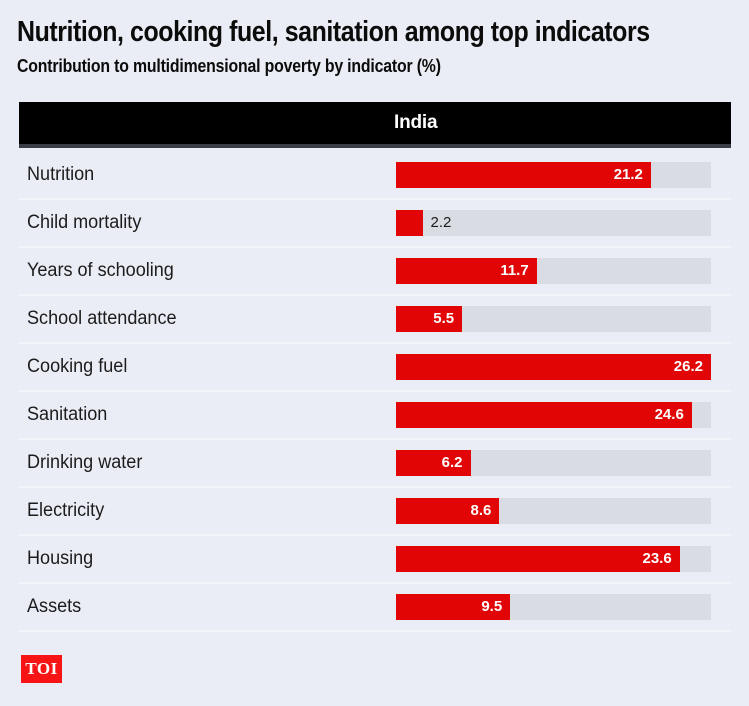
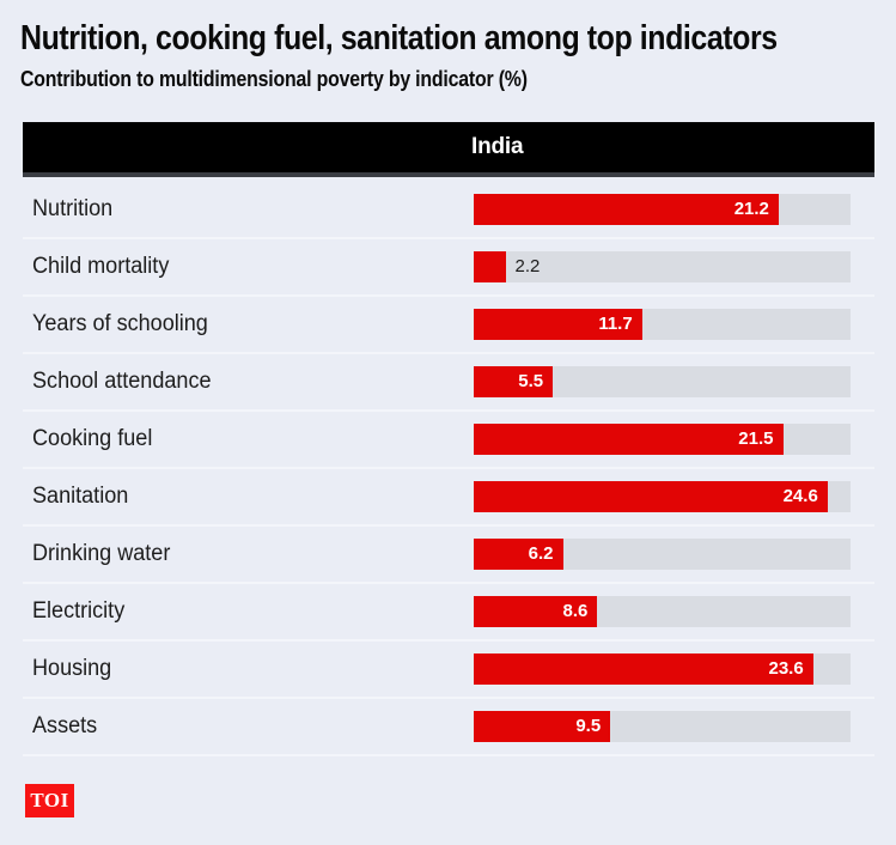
Cooking fuel: 26.2 -> 21.5
